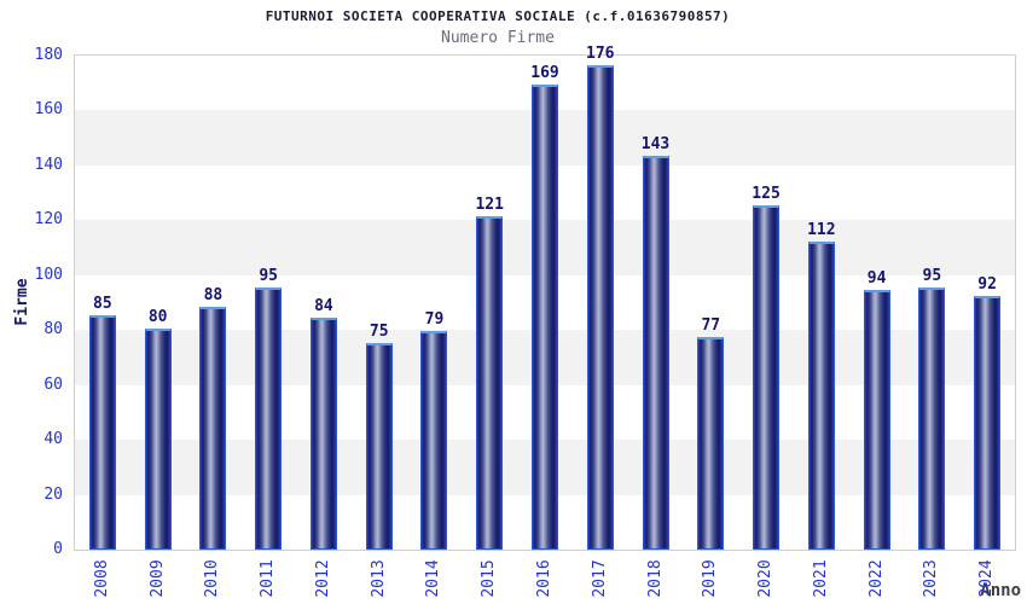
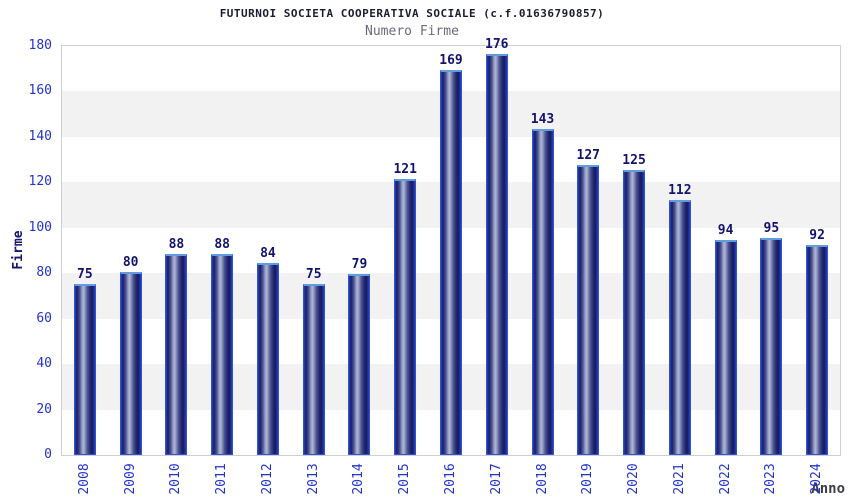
2008: 85 -> 75
2011: 95 -> 88
2019: 77 -> 127
